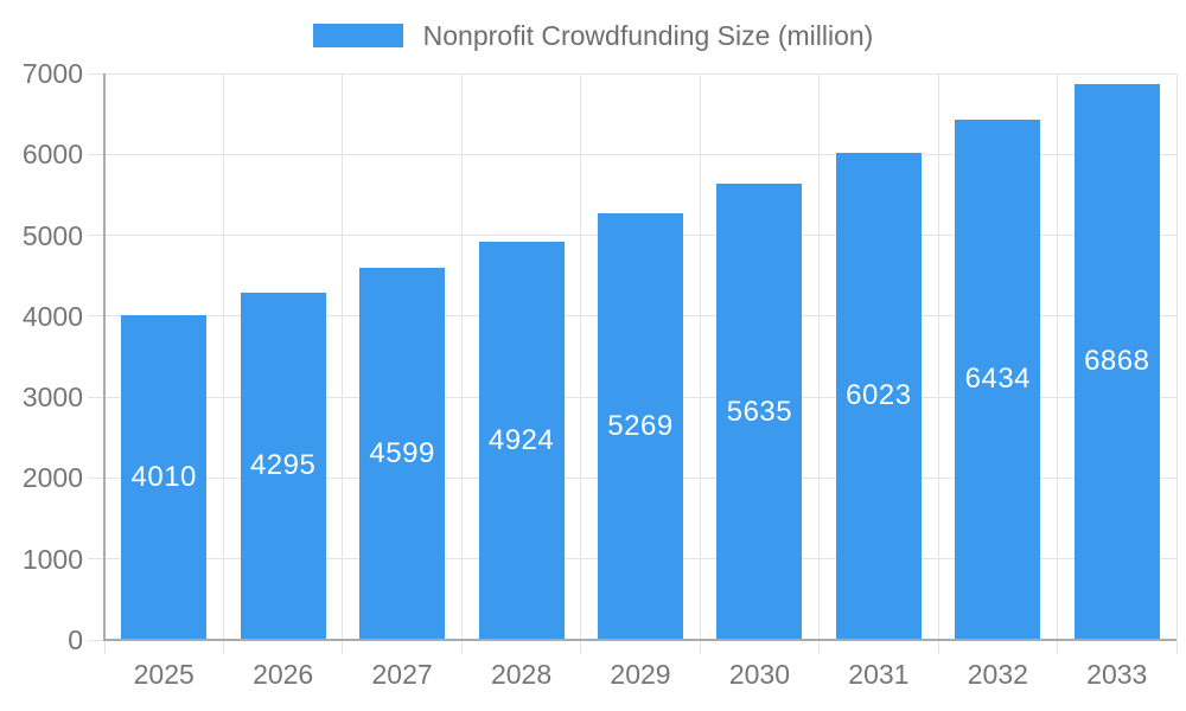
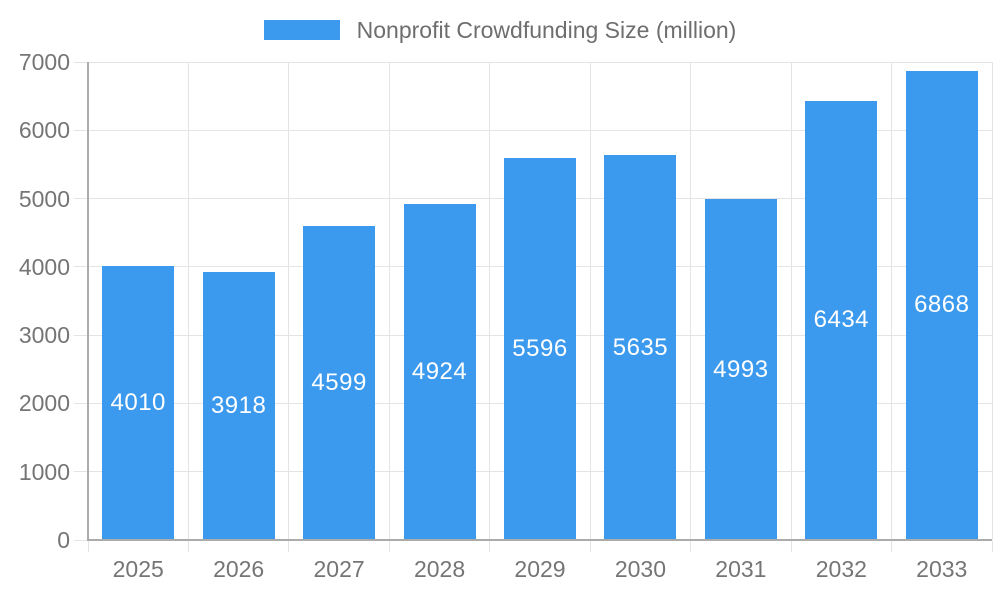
2026: 4295 -> 3918
2029: 5269 -> 5596
2031: 6023 -> 4993
